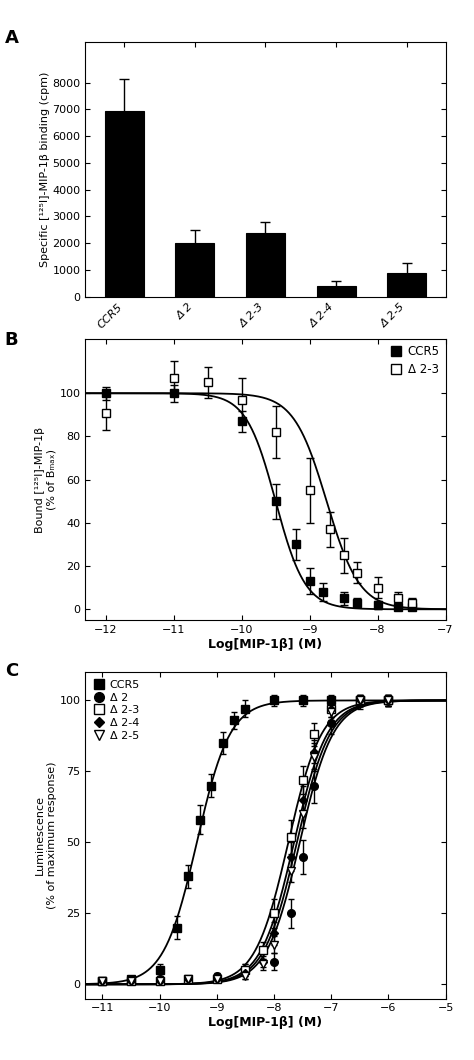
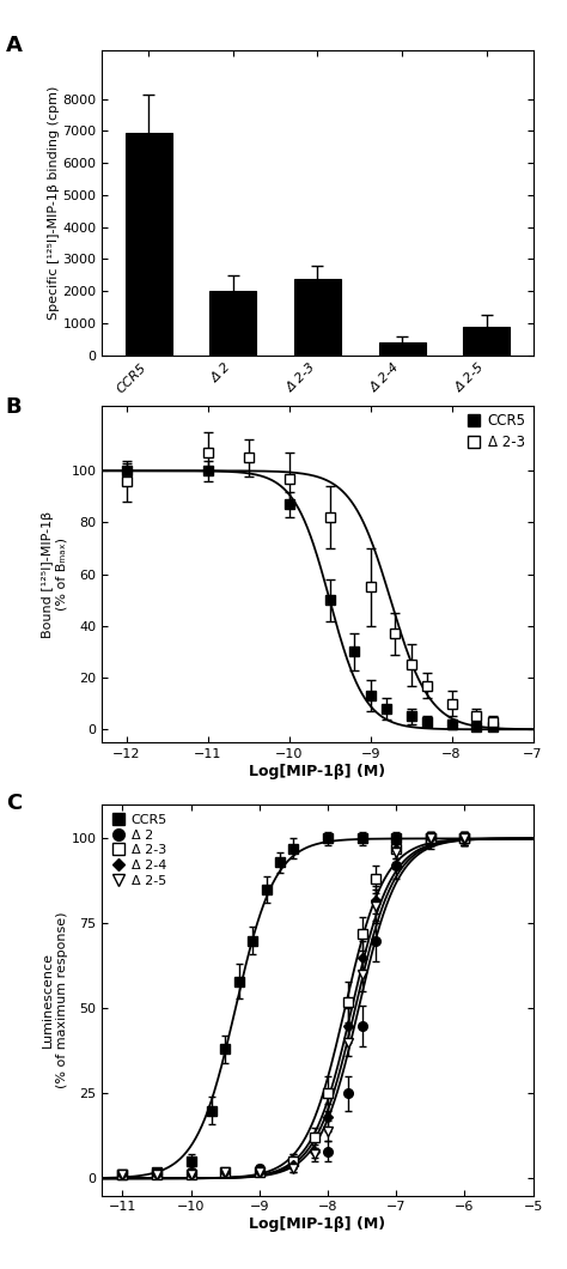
Δ 2-3/−12: 91 -> 96
